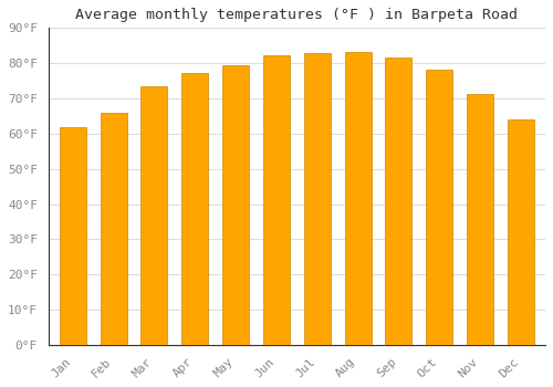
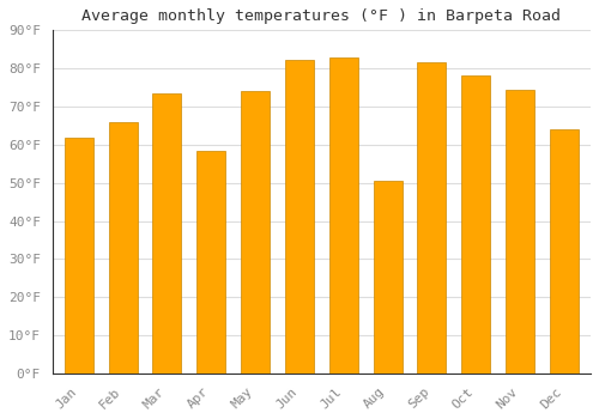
Apr: 77.2°F -> 58.5°F
May: 79.5°F -> 74.0°F
Aug: 83.1°F -> 50.5°F
Nov: 71.1°F -> 74.5°F
